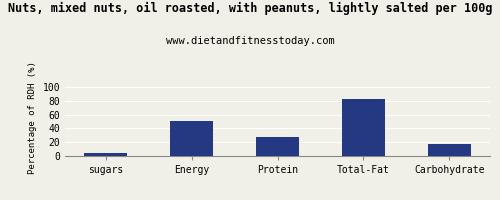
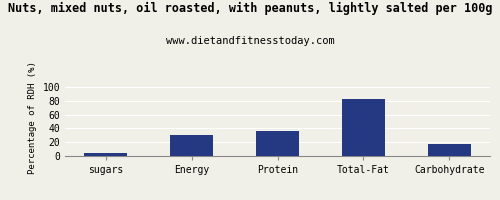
Energy: 50 -> 30
Protein: 28 -> 36
